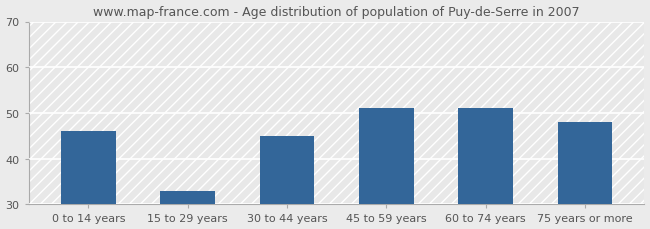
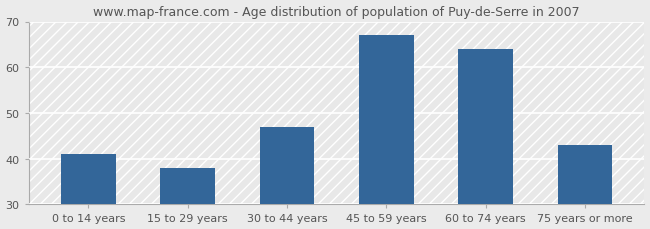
0 to 14 years: 46 -> 41
15 to 29 years: 33 -> 38
30 to 44 years: 45 -> 47
45 to 59 years: 51 -> 67
60 to 74 years: 51 -> 64
75 years or more: 48 -> 43
